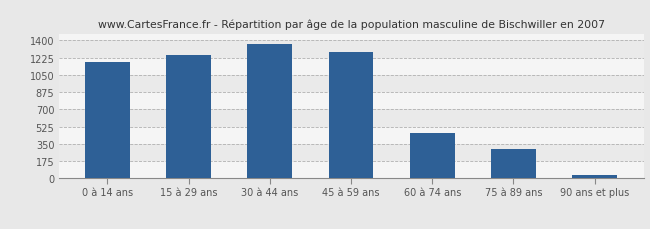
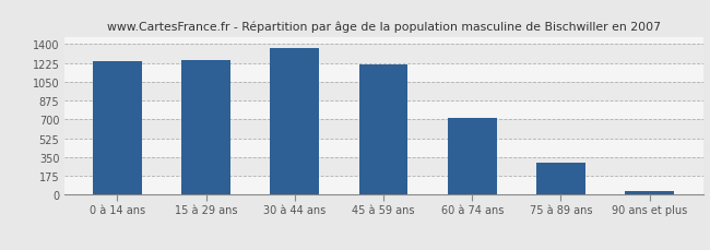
0 à 14 ans: 1180 -> 1240
45 à 59 ans: 1280 -> 1210
60 à 74 ans: 460 -> 710
